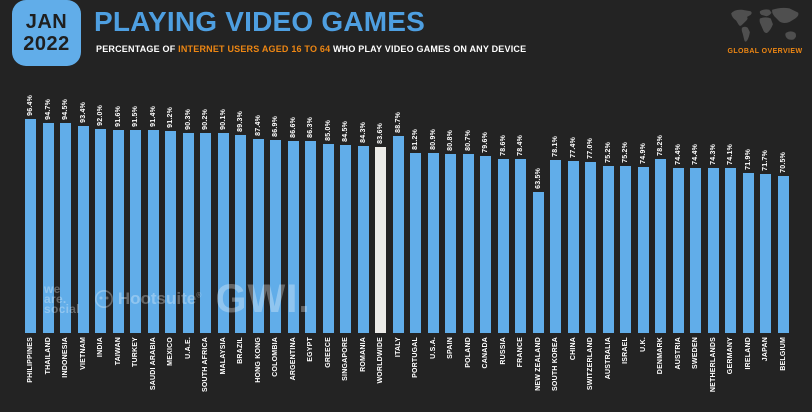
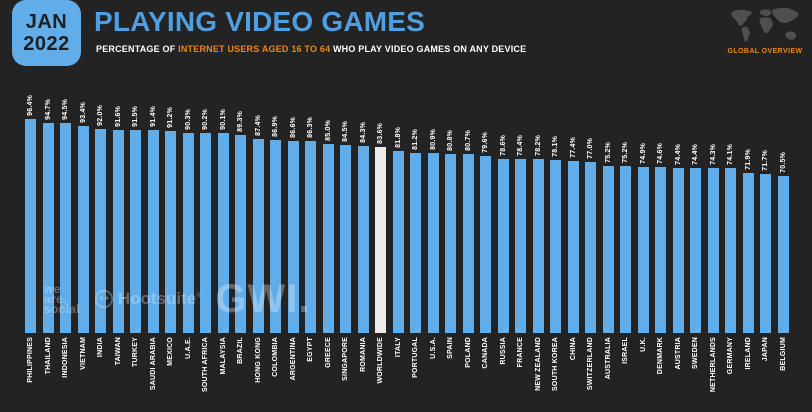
ITALY: 88.7% -> 81.8%
NEW ZEALAND: 63.5% -> 78.2%
DENMARK: 78.2% -> 74.6%
